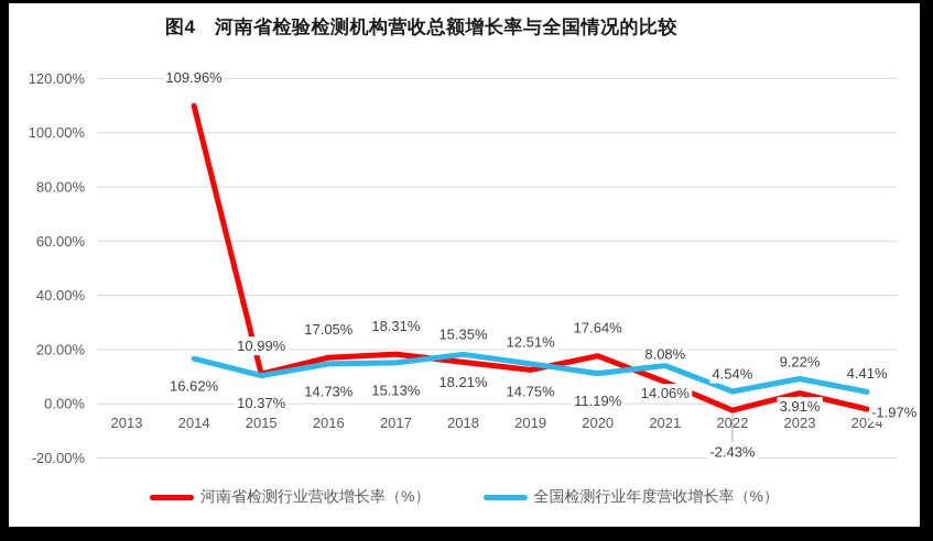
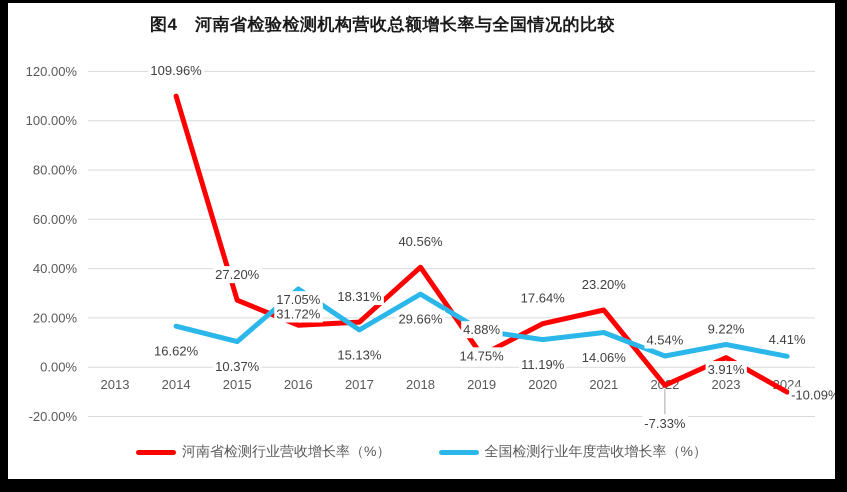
河南省检测行业营收增长率（%）/2015: 10.99% -> 27.20%
全国检测行业年度营收增长率（%）/2016: 14.73% -> 31.72%
河南省检测行业营收增长率（%）/2018: 15.35% -> 40.56%
全国检测行业年度营收增长率（%）/2018: 18.21% -> 29.66%
河南省检测行业营收增长率（%）/2019: 12.51% -> 4.88%
河南省检测行业营收增长率（%）/2021: 8.08% -> 23.20%
河南省检测行业营收增长率（%）/2022: -2.43% -> -7.33%
河南省检测行业营收增长率（%）/2024: -1.97% -> -10.09%
